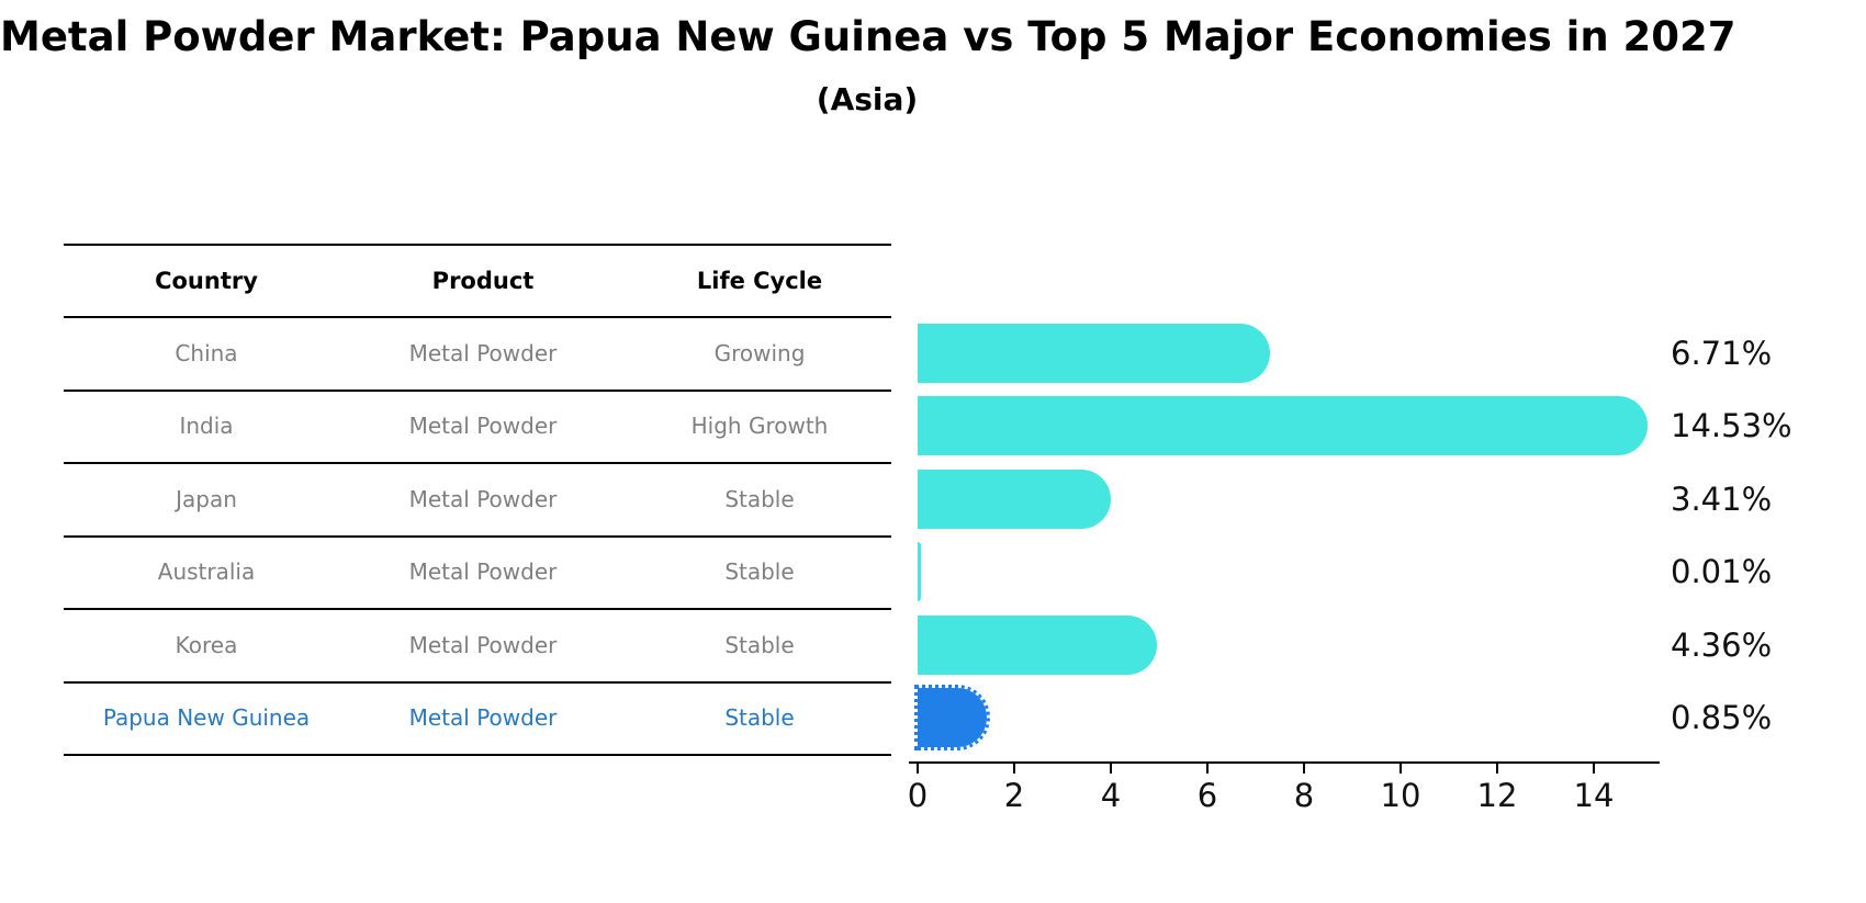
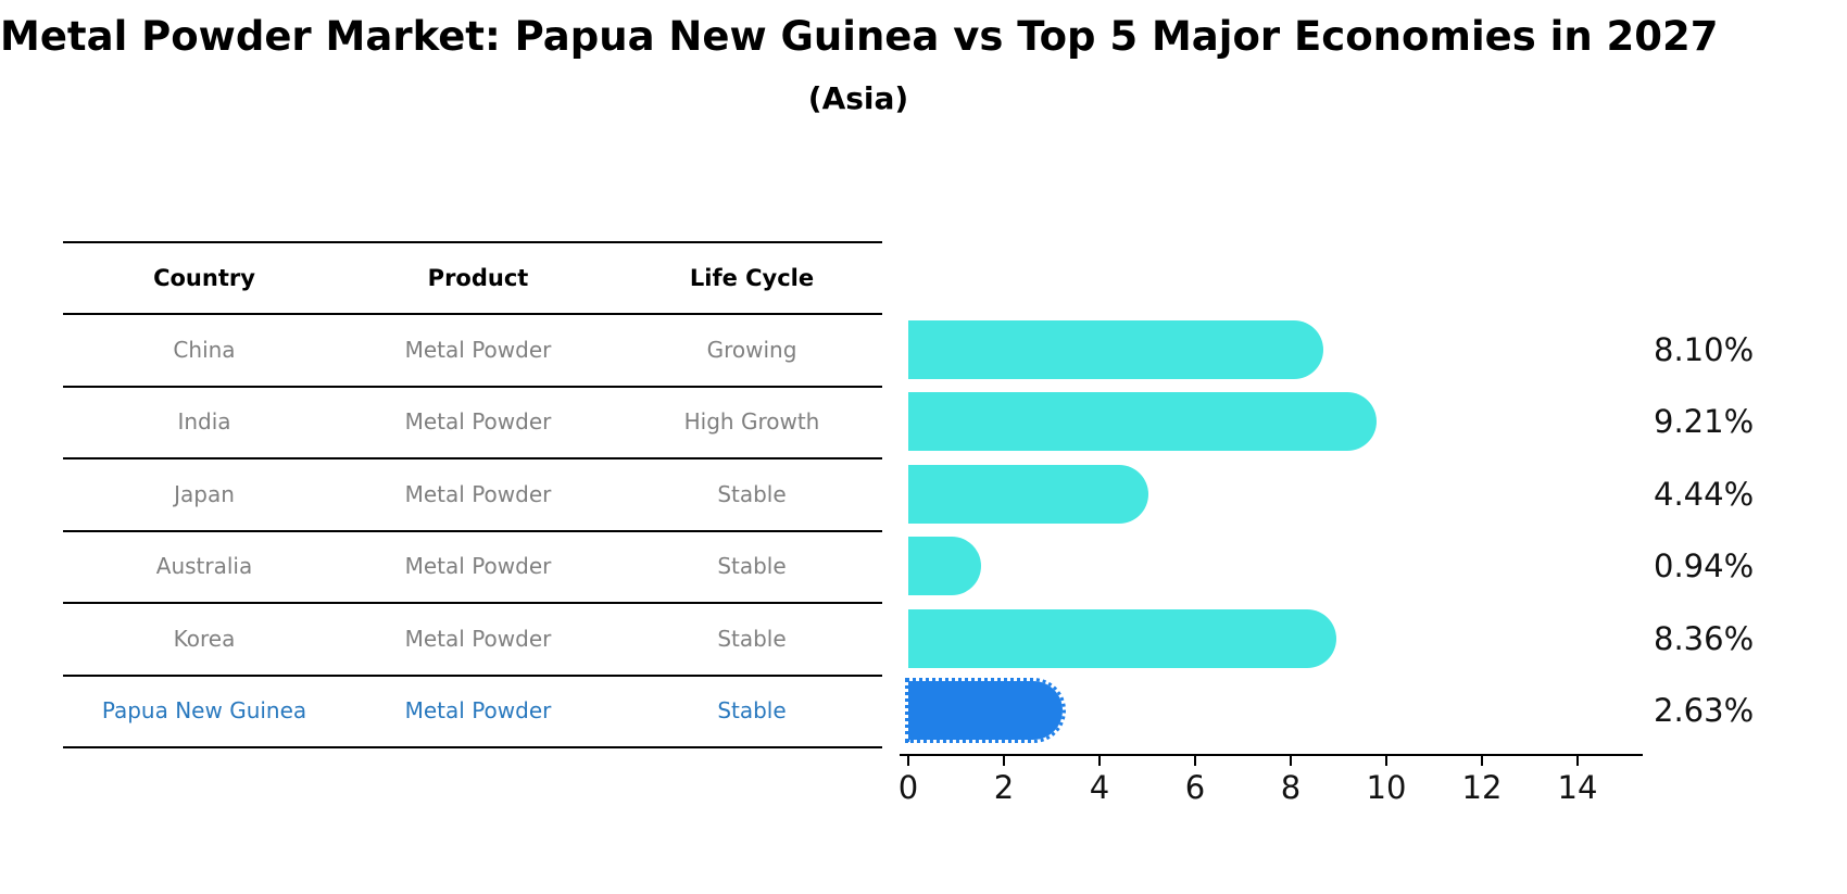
China: 6.71% -> 8.10%
India: 14.53% -> 9.21%
Japan: 3.41% -> 4.44%
Australia: 0.01% -> 0.94%
Korea: 4.36% -> 8.36%
Papua New Guinea: 0.85% -> 2.63%
